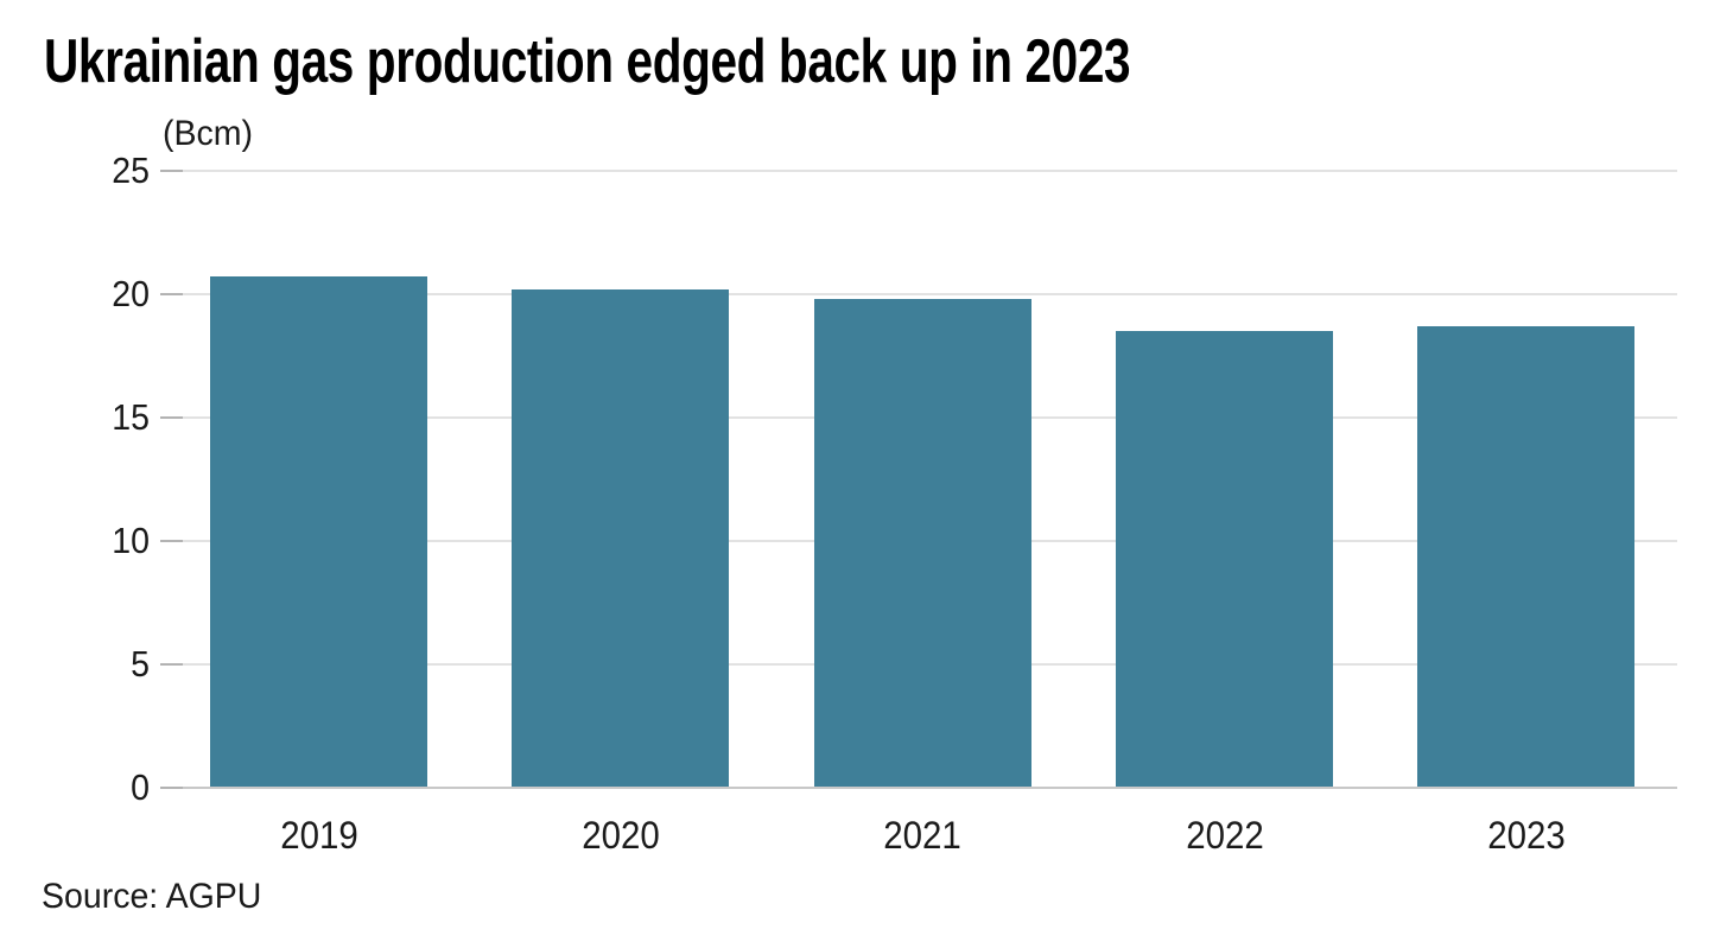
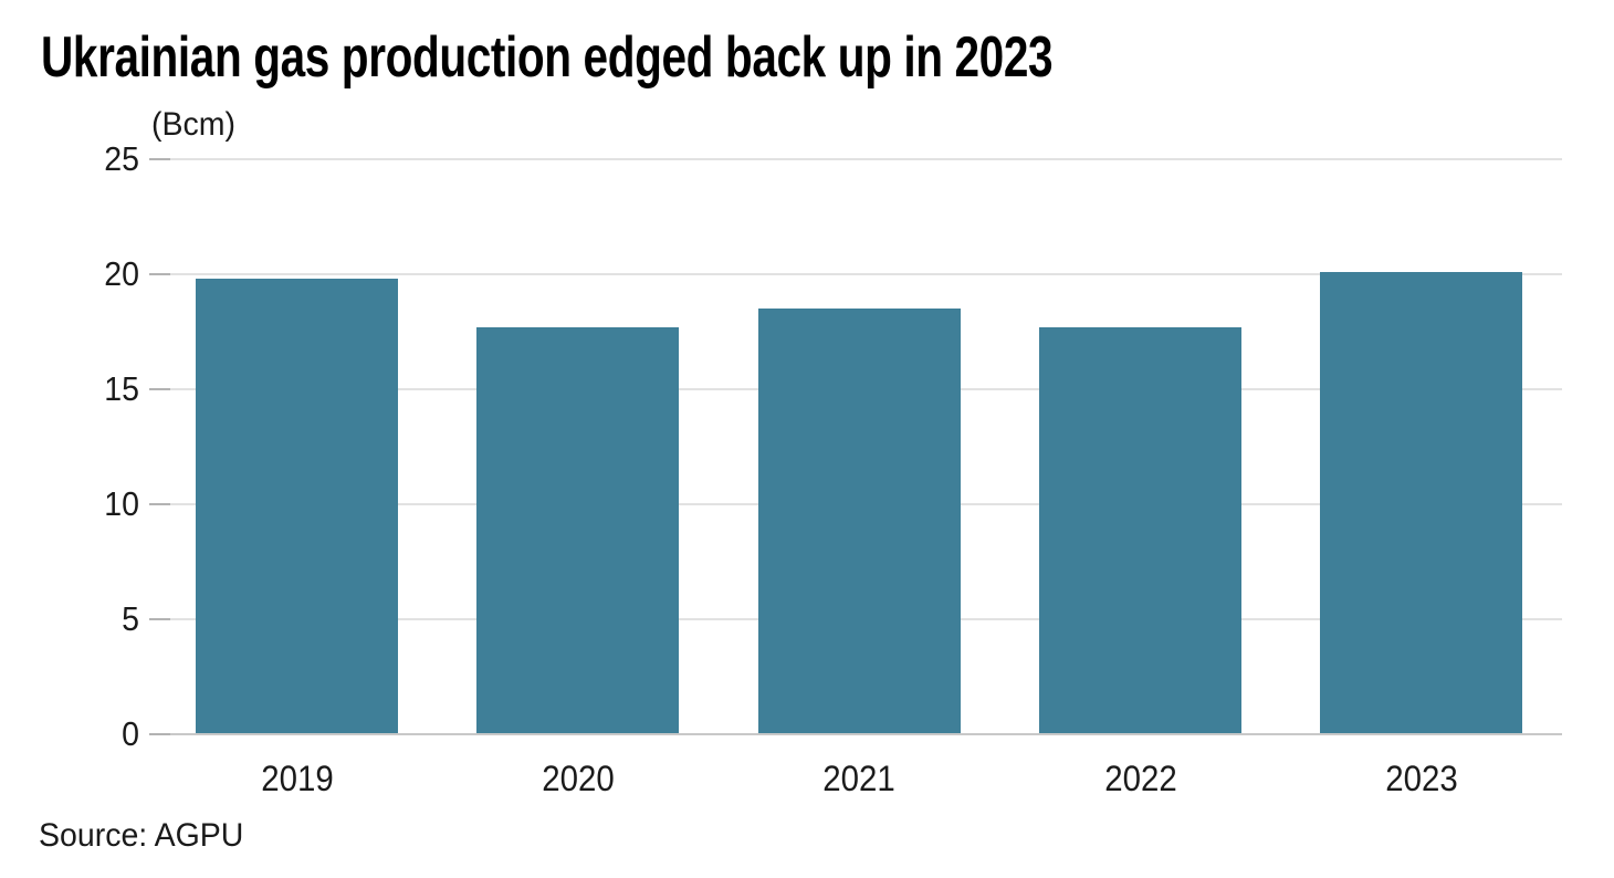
2019: 20.7 -> 19.8
2020: 20.2 -> 17.7
2021: 19.8 -> 18.5
2022: 18.5 -> 17.7
2023: 18.7 -> 20.1
